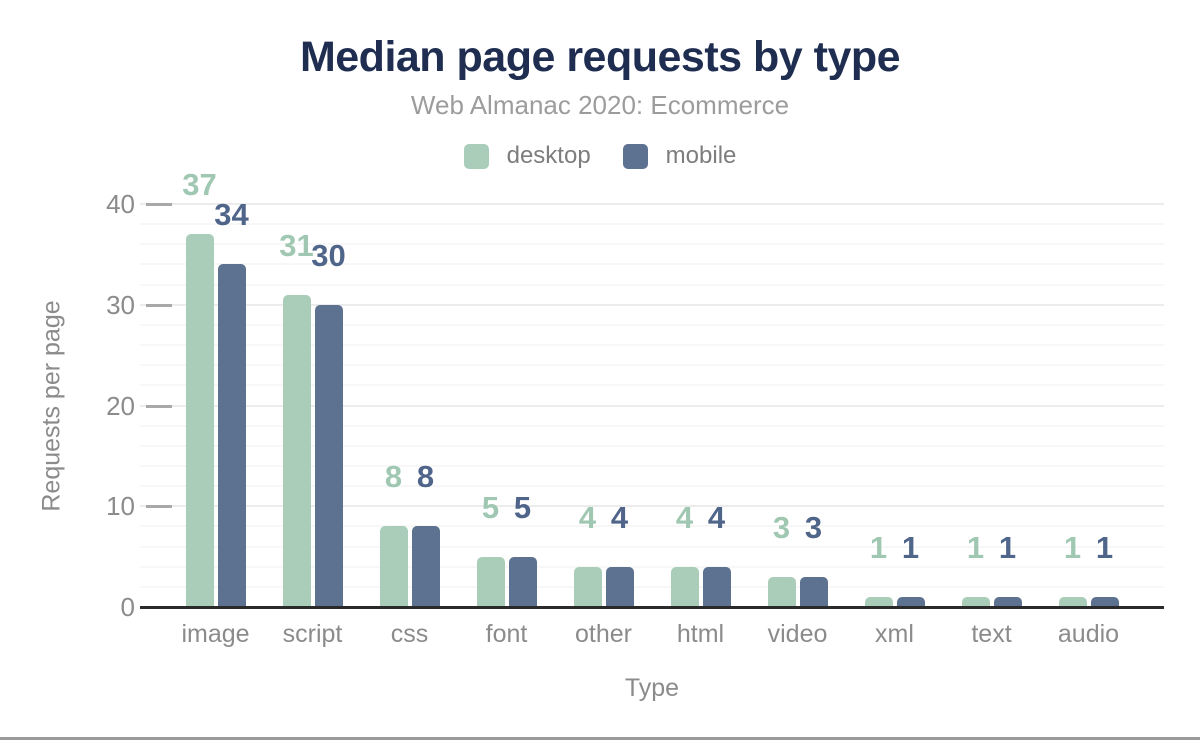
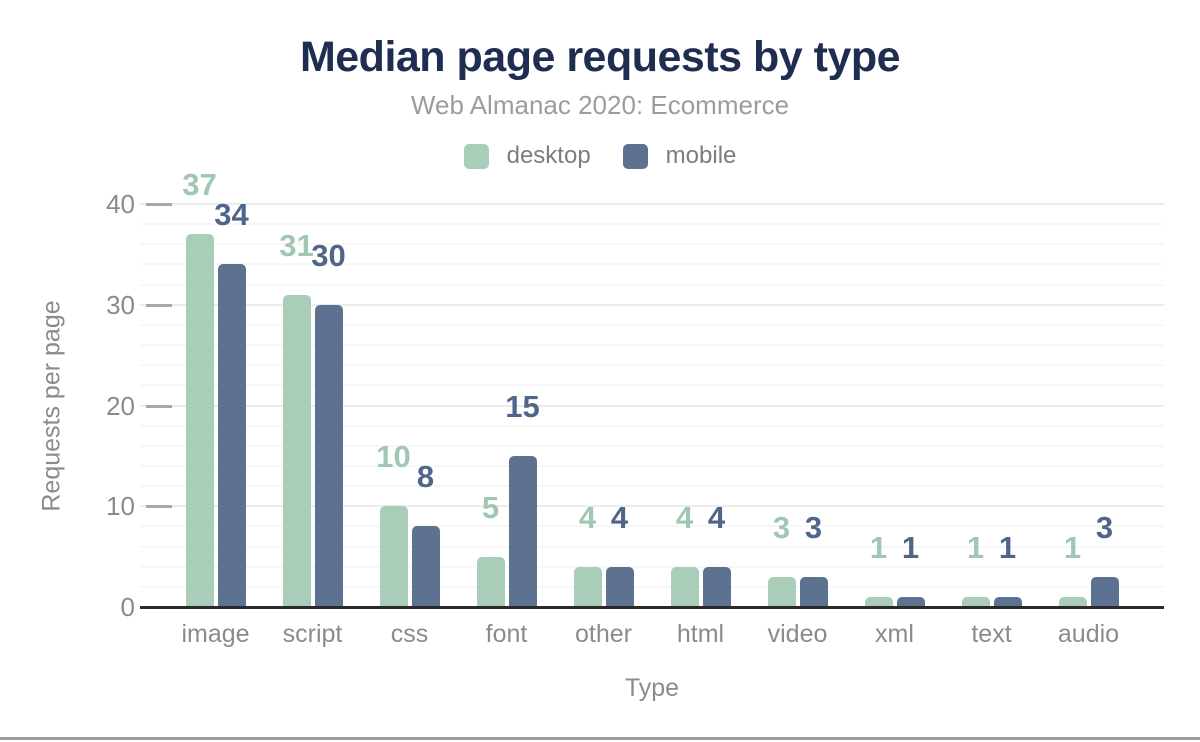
desktop/css: 8 -> 10
mobile/font: 5 -> 15
mobile/audio: 1 -> 3
